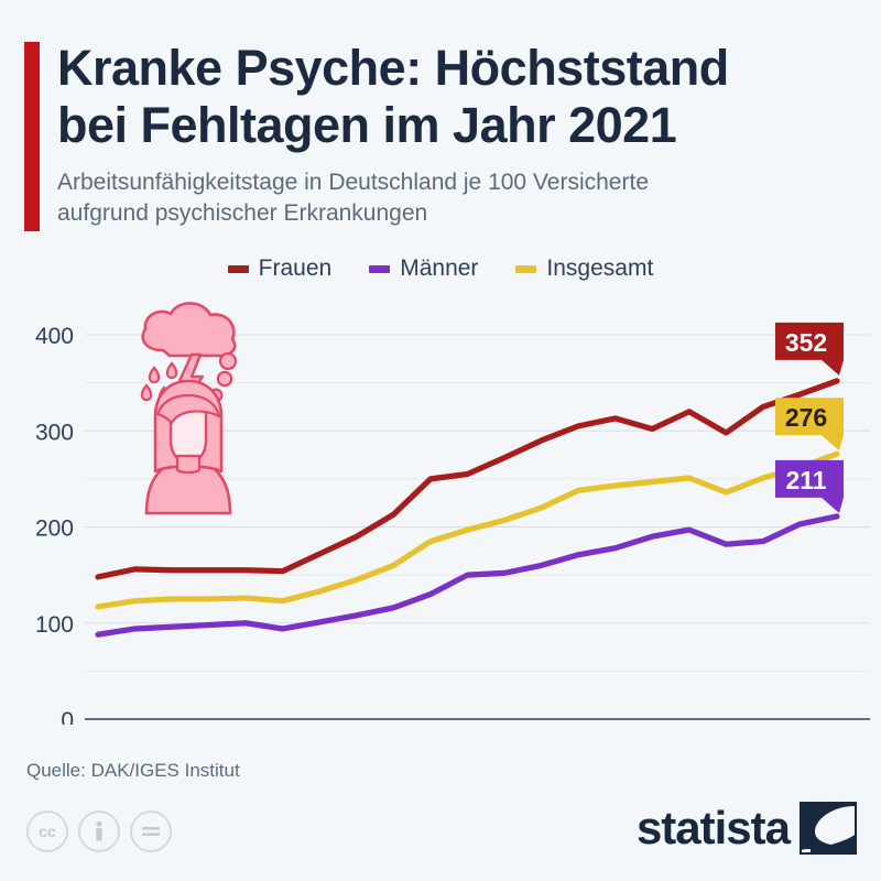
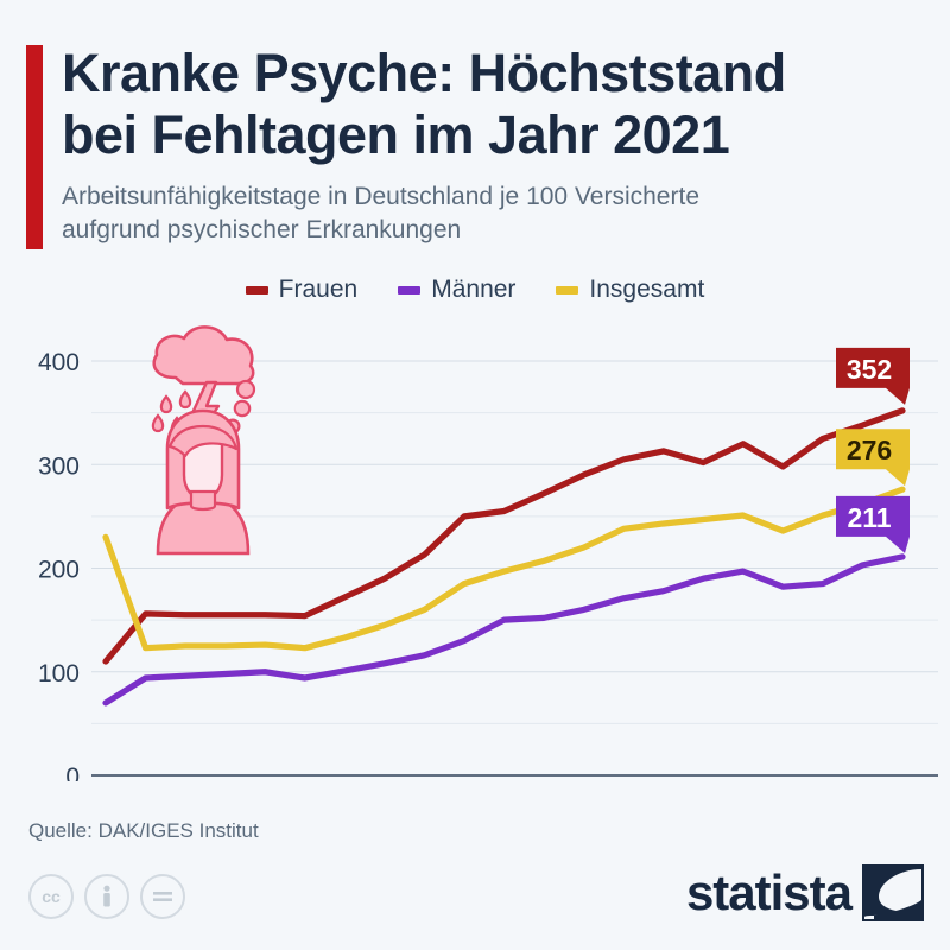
Frauen/2001: 150 -> 110
Männer/2001: 90 -> 70
Insgesamt/2001: 120 -> 230
